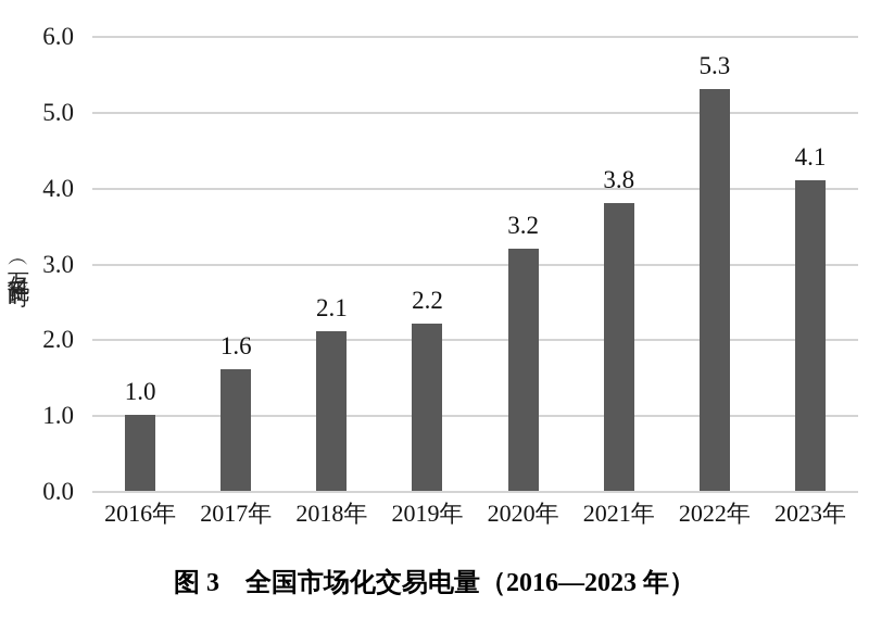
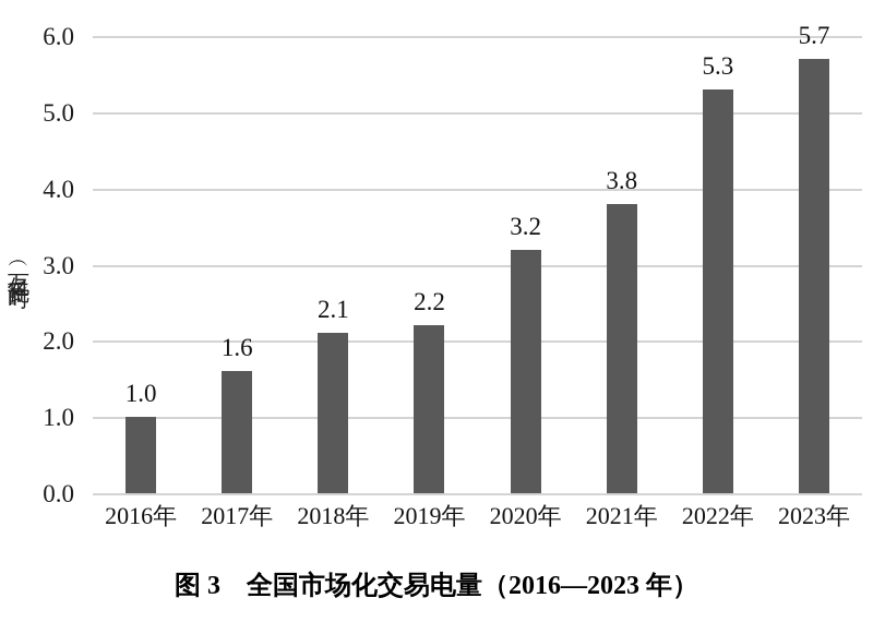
2023年: 4.1 -> 5.7
